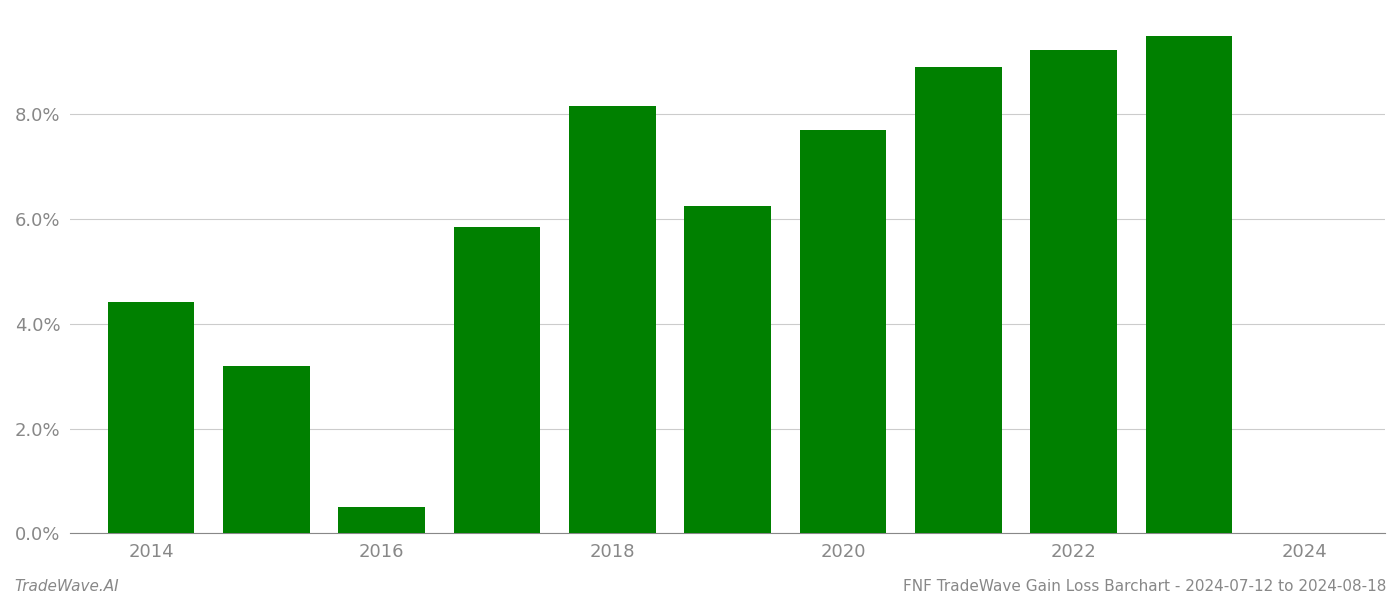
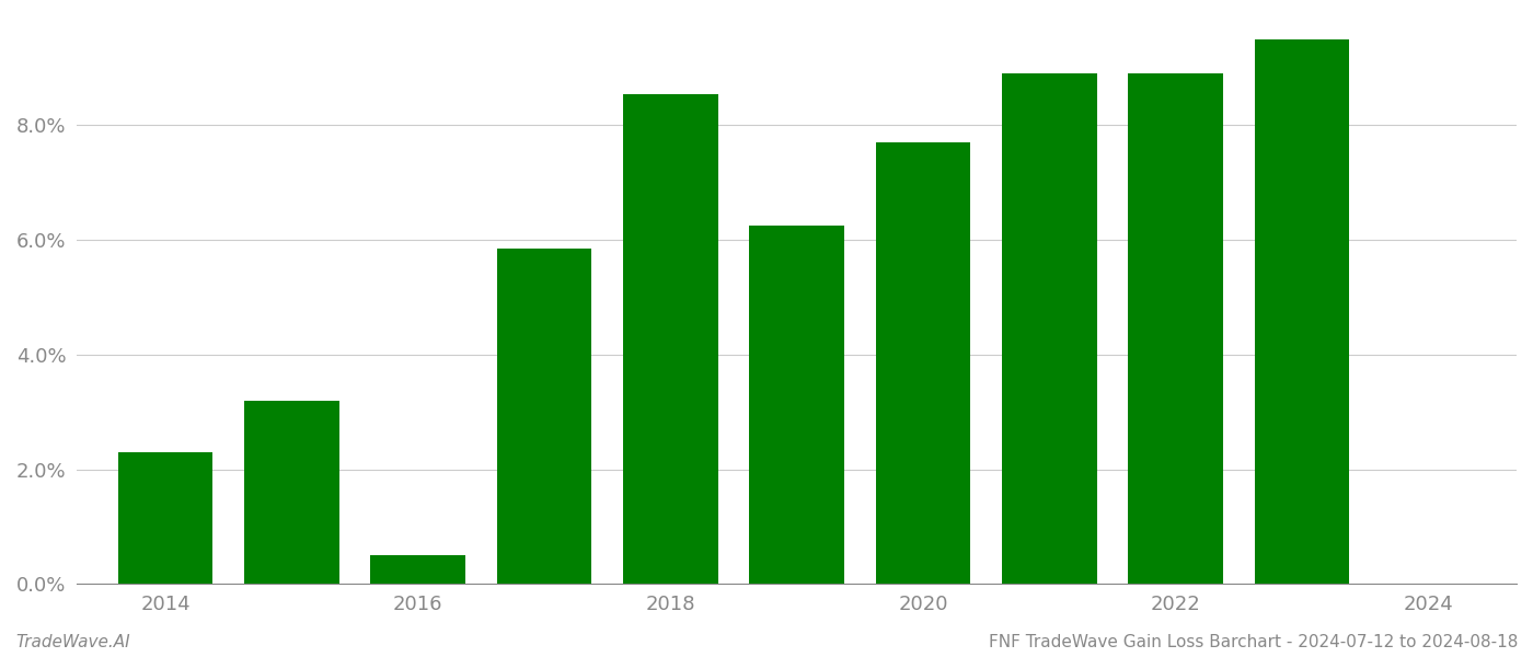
2014: 4.42% -> 2.30%
2018: 8.16% -> 8.55%
2022: 9.24% -> 8.90%
